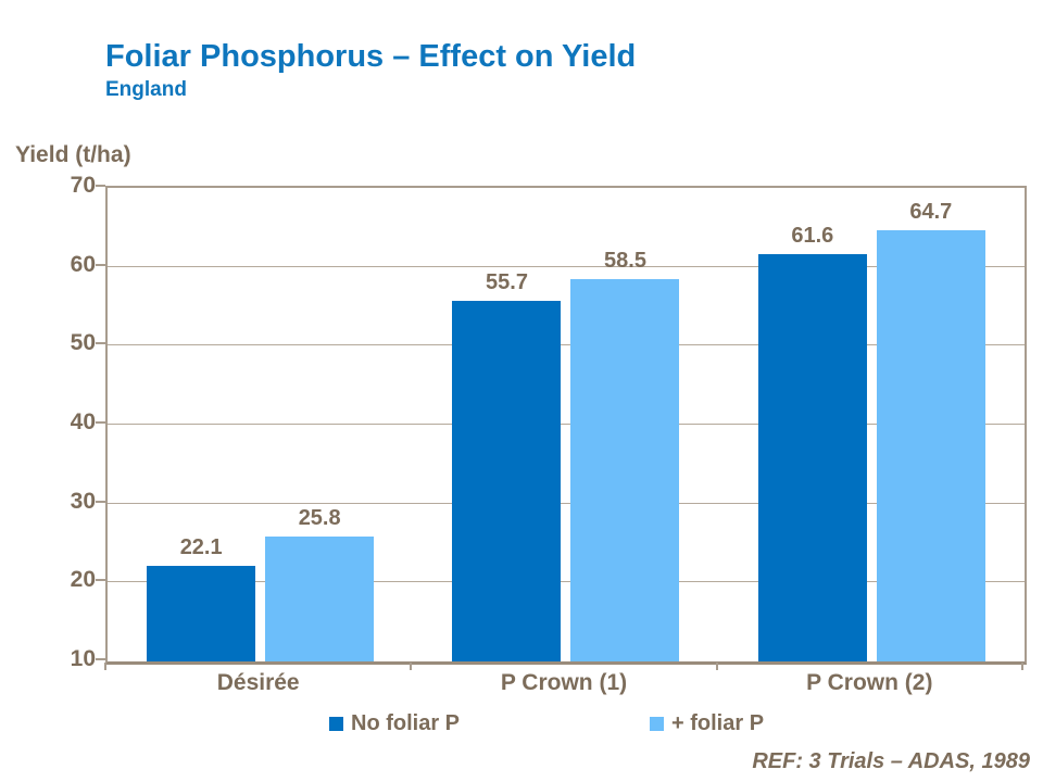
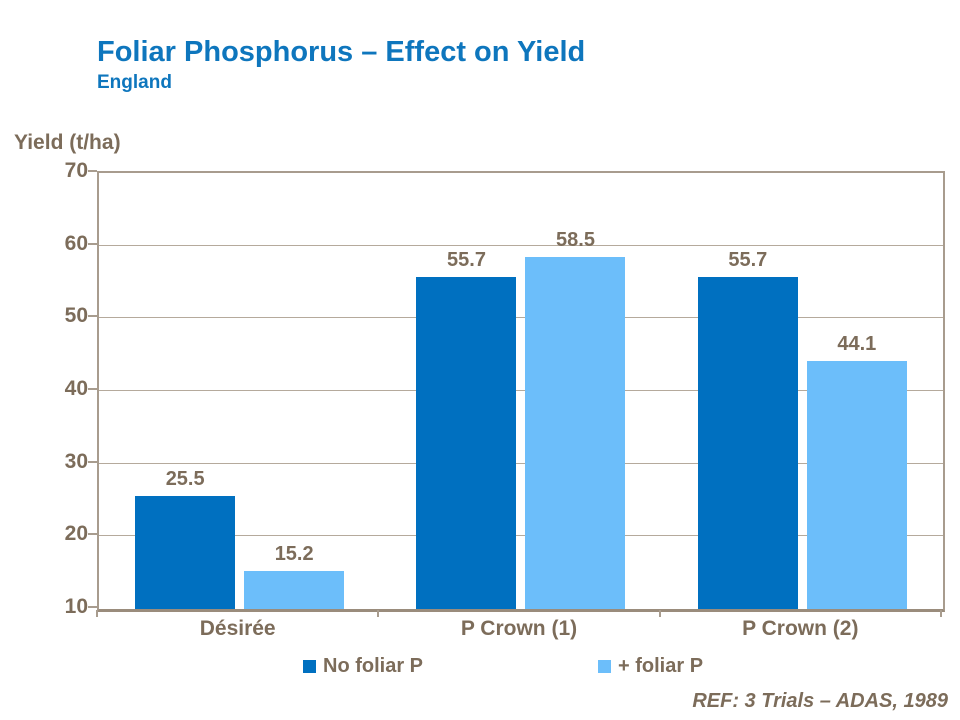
No foliar P/Désirée: 22.1 -> 25.5
+ foliar P/Désirée: 25.8 -> 15.2
No foliar P/P Crown (2): 61.6 -> 55.7
+ foliar P/P Crown (2): 64.7 -> 44.1
